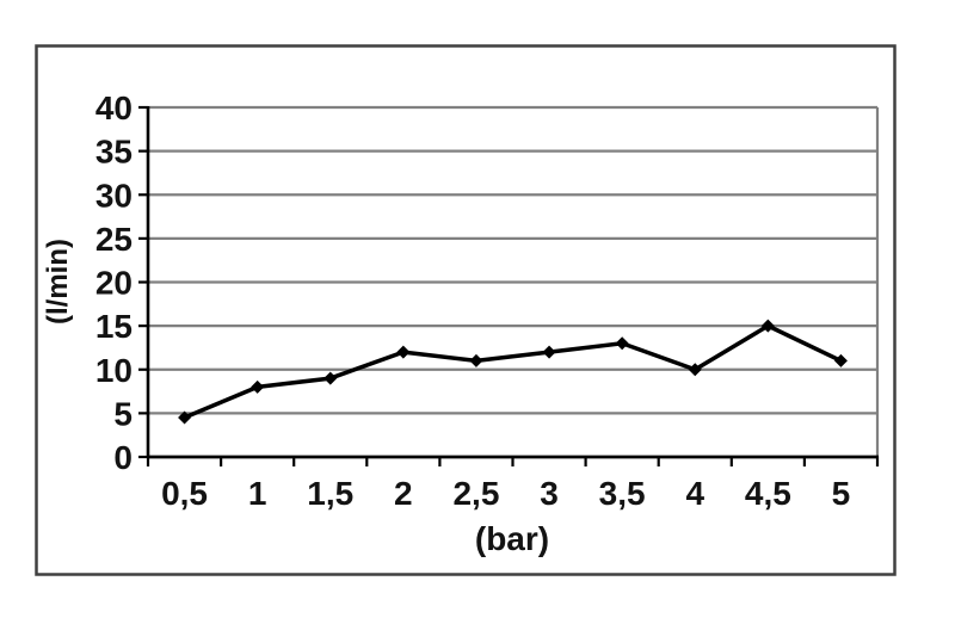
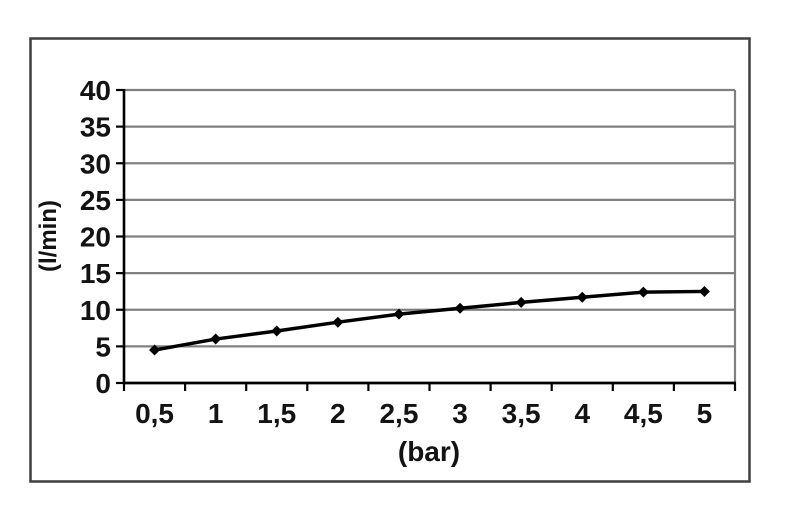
1: 8 -> 6
1,5: 9 -> 7
2: 12 -> 8
2,5: 11 -> 9
3: 12 -> 10
3,5: 13 -> 11
4: 10 -> 12
4,5: 15 -> 12
5: 11 -> 12
